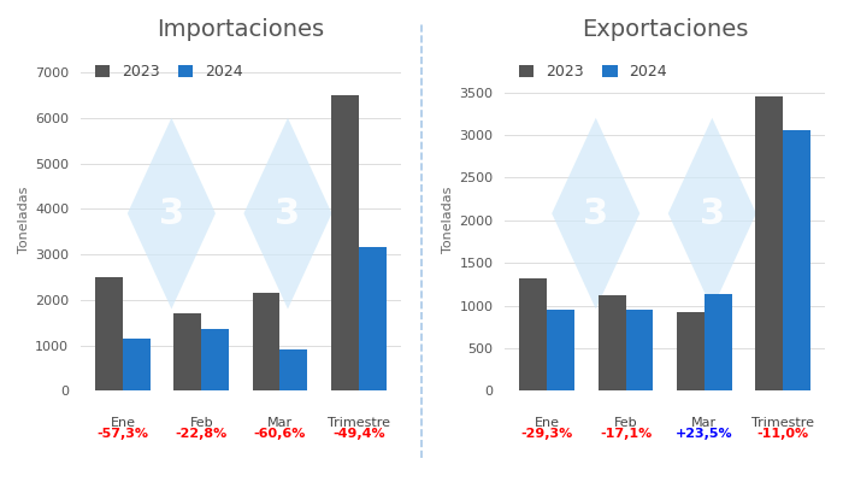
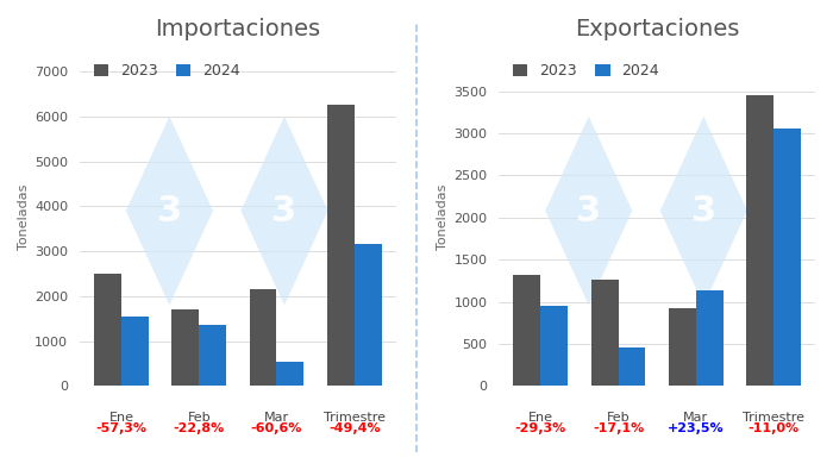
Importaciones/2024/Ene: 1150 -> 1550
Importaciones/2024/Mar: 900 -> 550
Importaciones/2023/Trimestre: 6500 -> 6250
Exportaciones/2023/Feb: 1120 -> 1260
Exportaciones/2024/Feb: 950 -> 460
